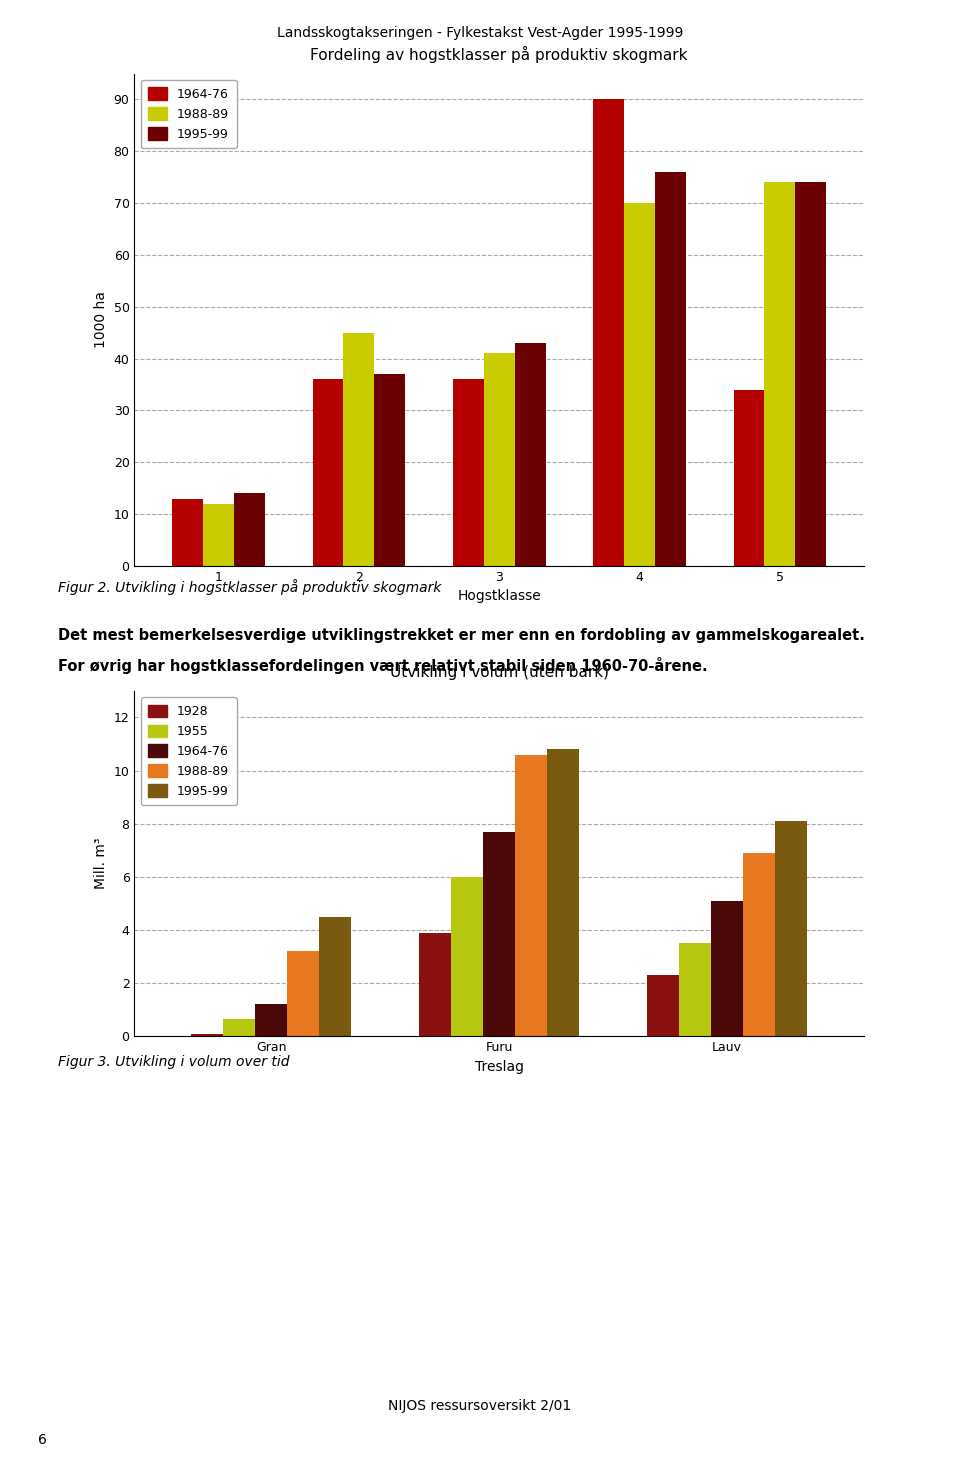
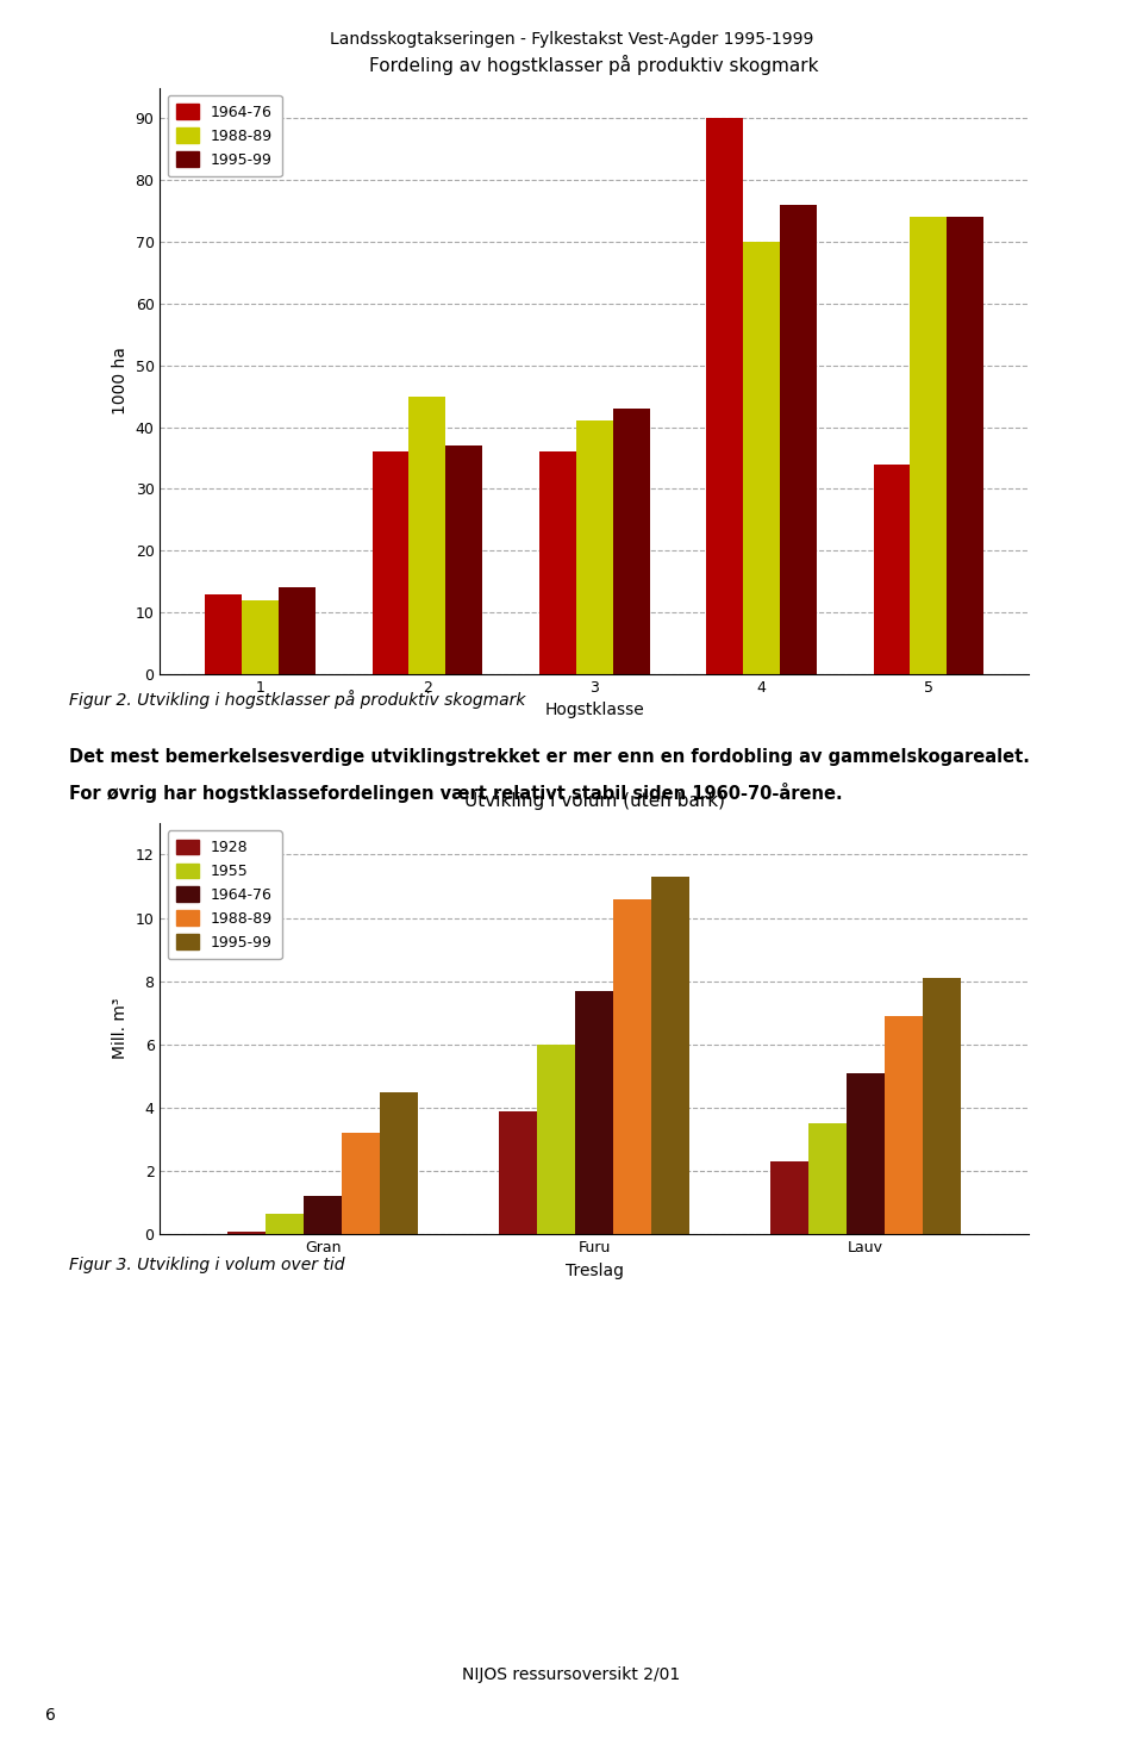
1995-99/Furu: 10.8 -> 11.3
